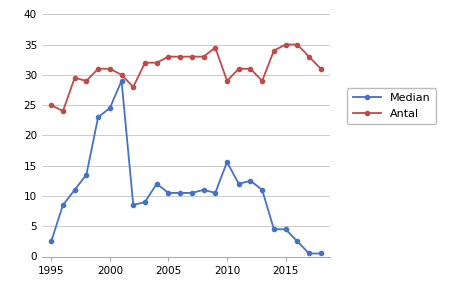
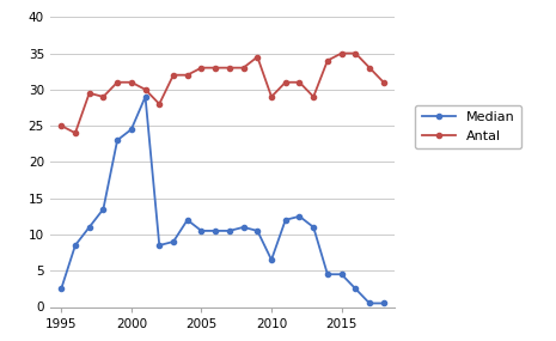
Median/2010: 15.6 -> 6.5
